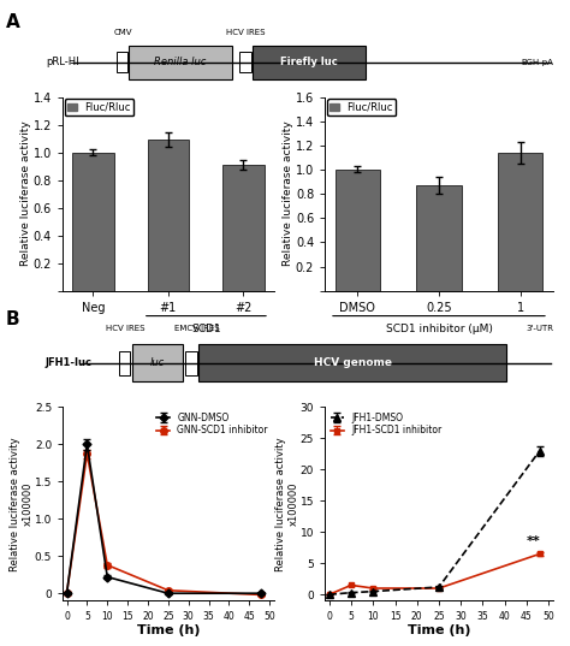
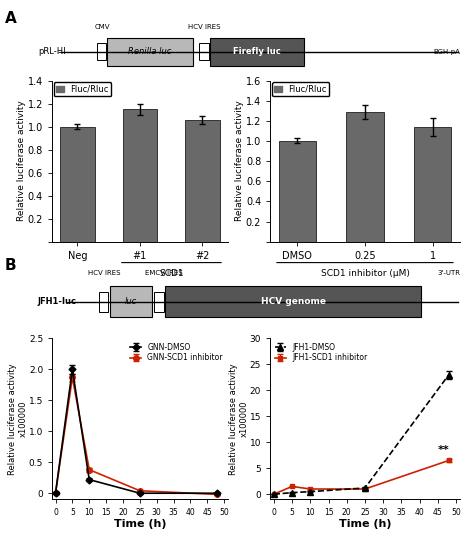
#1: 1.09 -> 1.15
#2: 0.91 -> 1.06
0.25: 0.87 -> 1.29
